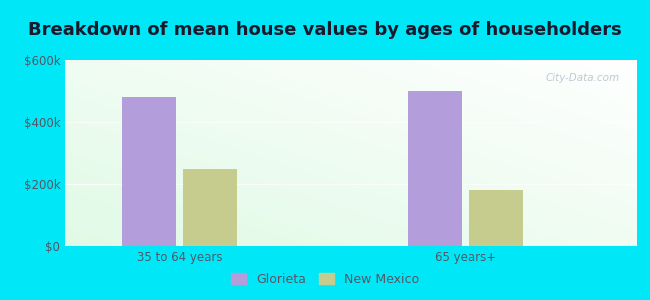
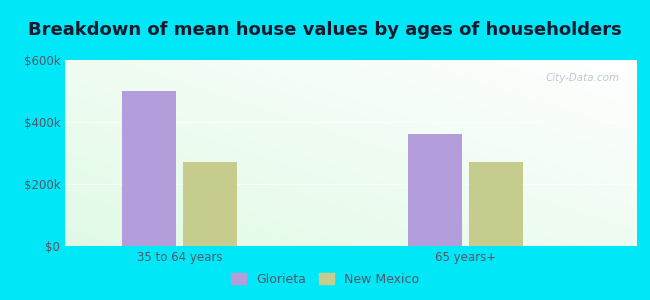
Glorieta/35 to 64 years: $480k -> $500k
New Mexico/35 to 64 years: $250k -> $270k
Glorieta/65 years+: $500k -> $360k
New Mexico/65 years+: $180k -> $270k
